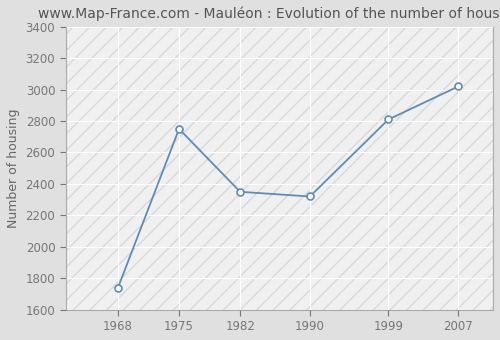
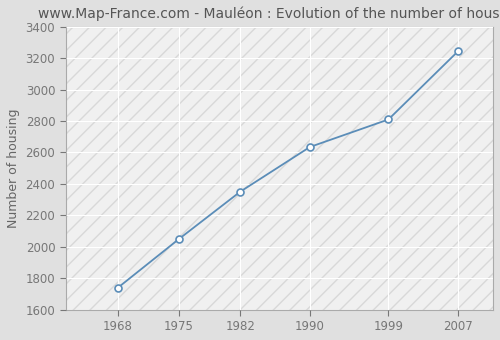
1975: 2750 -> 2050
1990: 2320 -> 2640
2007: 3020 -> 3240
